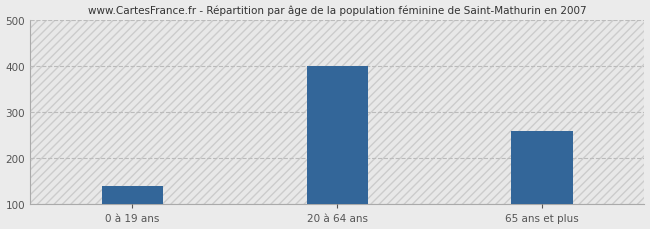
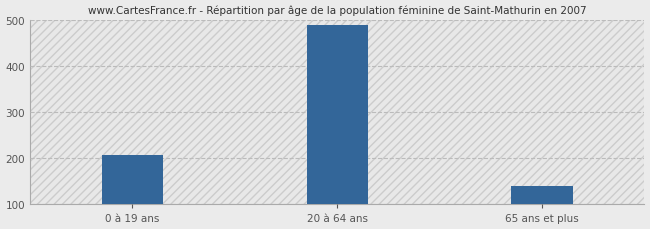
0 à 19 ans: 140 -> 207
20 à 64 ans: 400 -> 490
65 ans et plus: 260 -> 140
